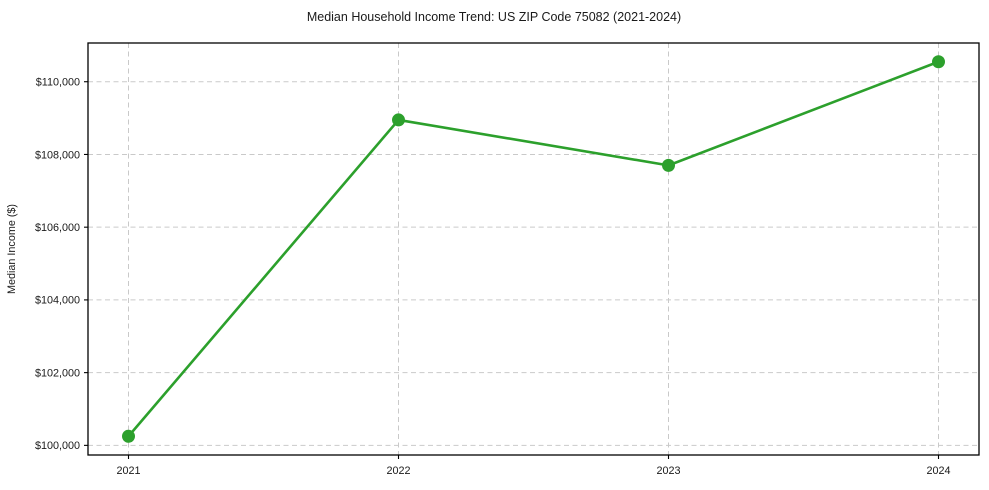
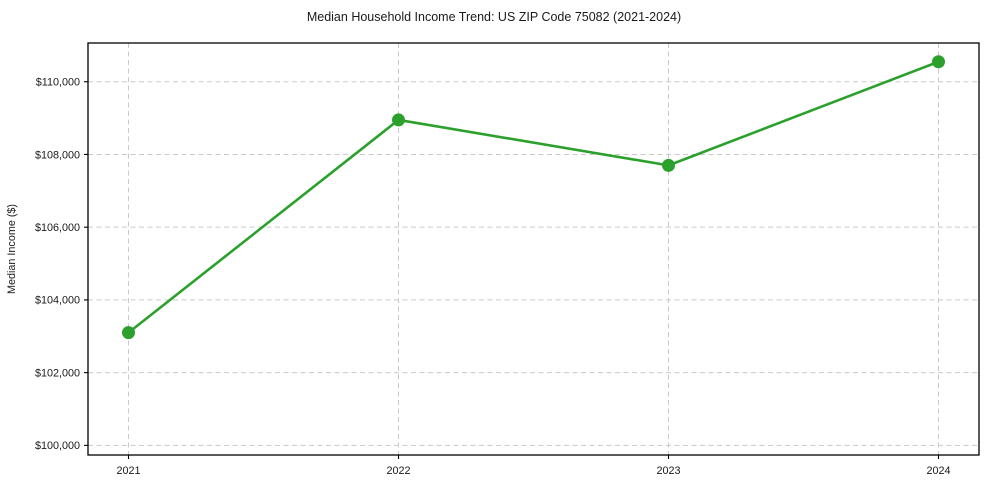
2021: $100200 -> $103100
